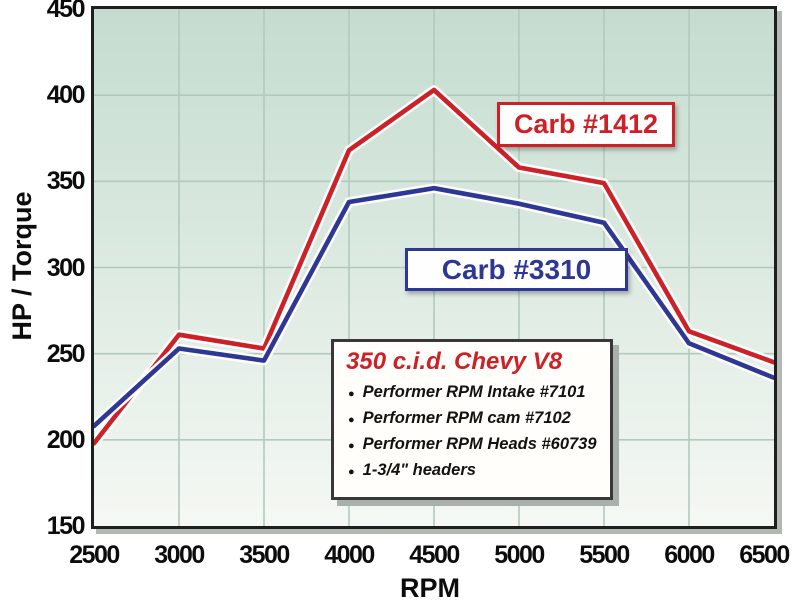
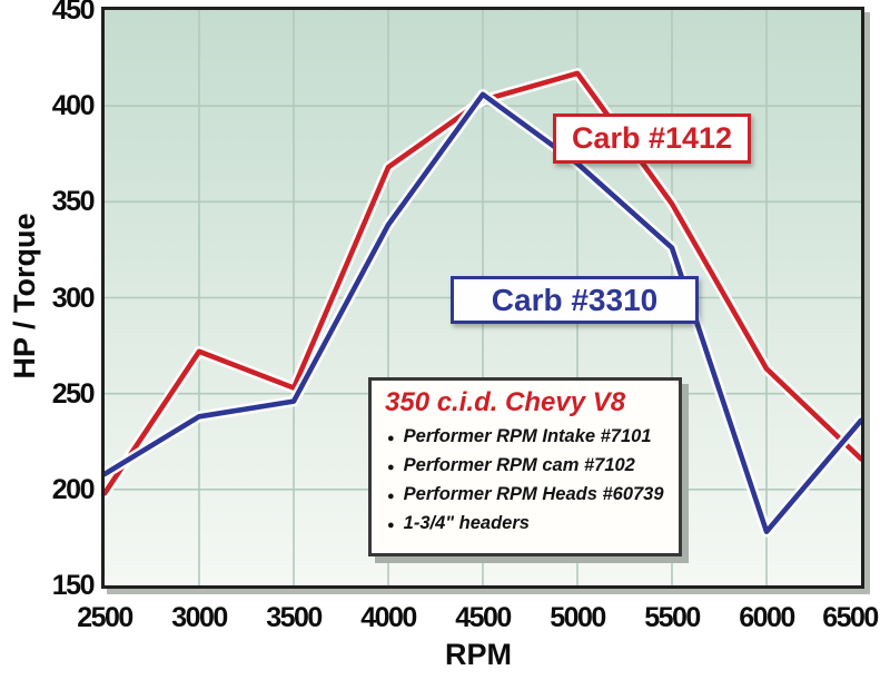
Carb #1412/3000: 261 -> 272
Carb #3310/3000: 253 -> 238
Carb #3310/4500: 346 -> 406
Carb #1412/5000: 358 -> 417
Carb #3310/5000: 337 -> 370
Carb #3310/6000: 256 -> 178
Carb #1412/6500: 245 -> 216
